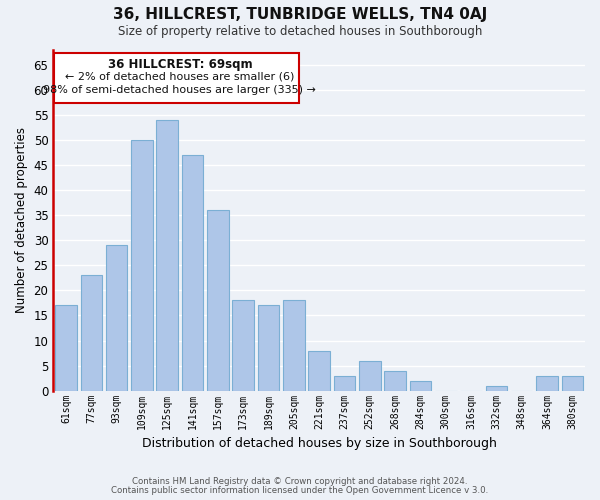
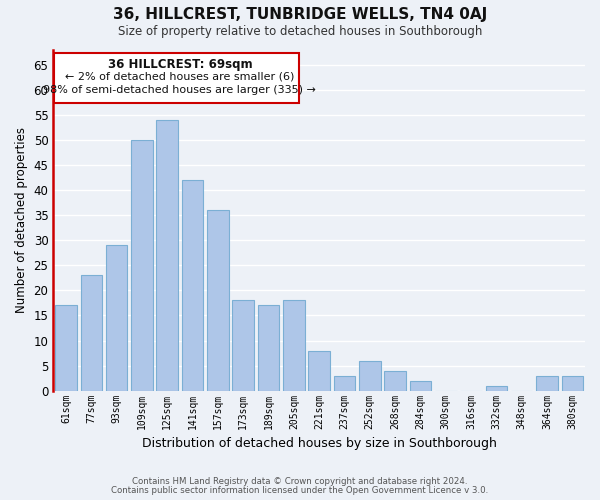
141sqm: 47 -> 42
